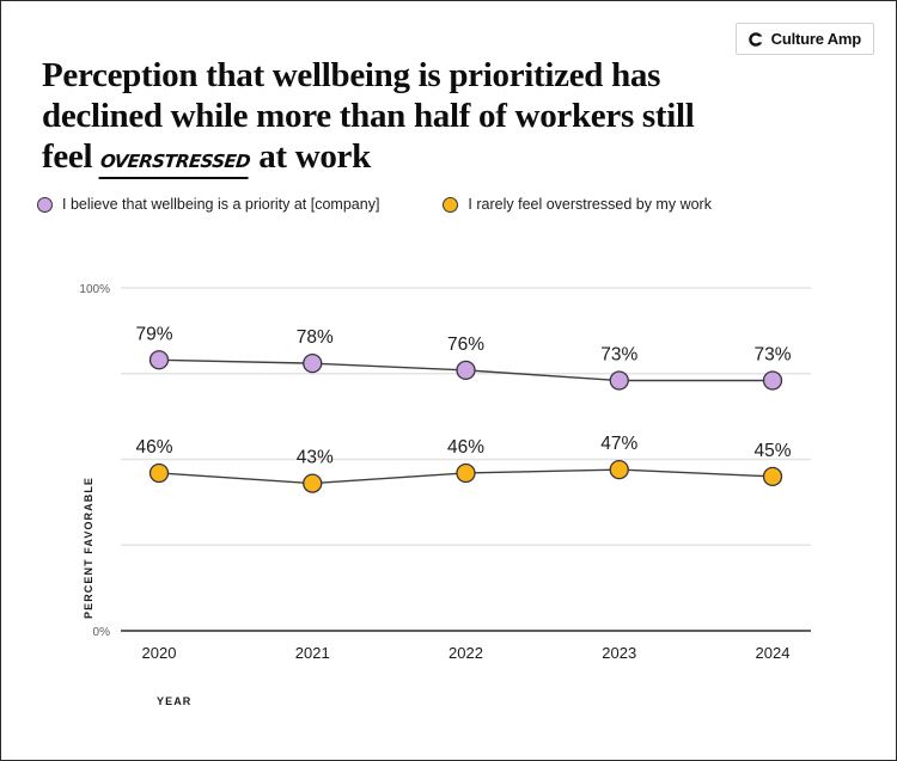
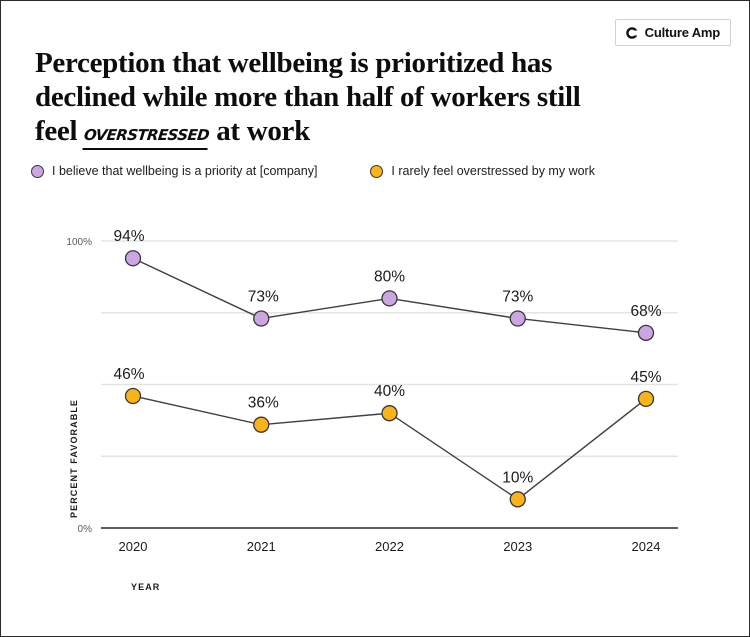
I believe that wellbeing is a priority at [company]/2020: 79% -> 94%
I believe that wellbeing is a priority at [company]/2021: 78% -> 73%
I rarely feel overstressed by my work/2021: 43% -> 36%
I believe that wellbeing is a priority at [company]/2022: 76% -> 80%
I rarely feel overstressed by my work/2022: 46% -> 40%
I rarely feel overstressed by my work/2023: 47% -> 10%
I believe that wellbeing is a priority at [company]/2024: 73% -> 68%
